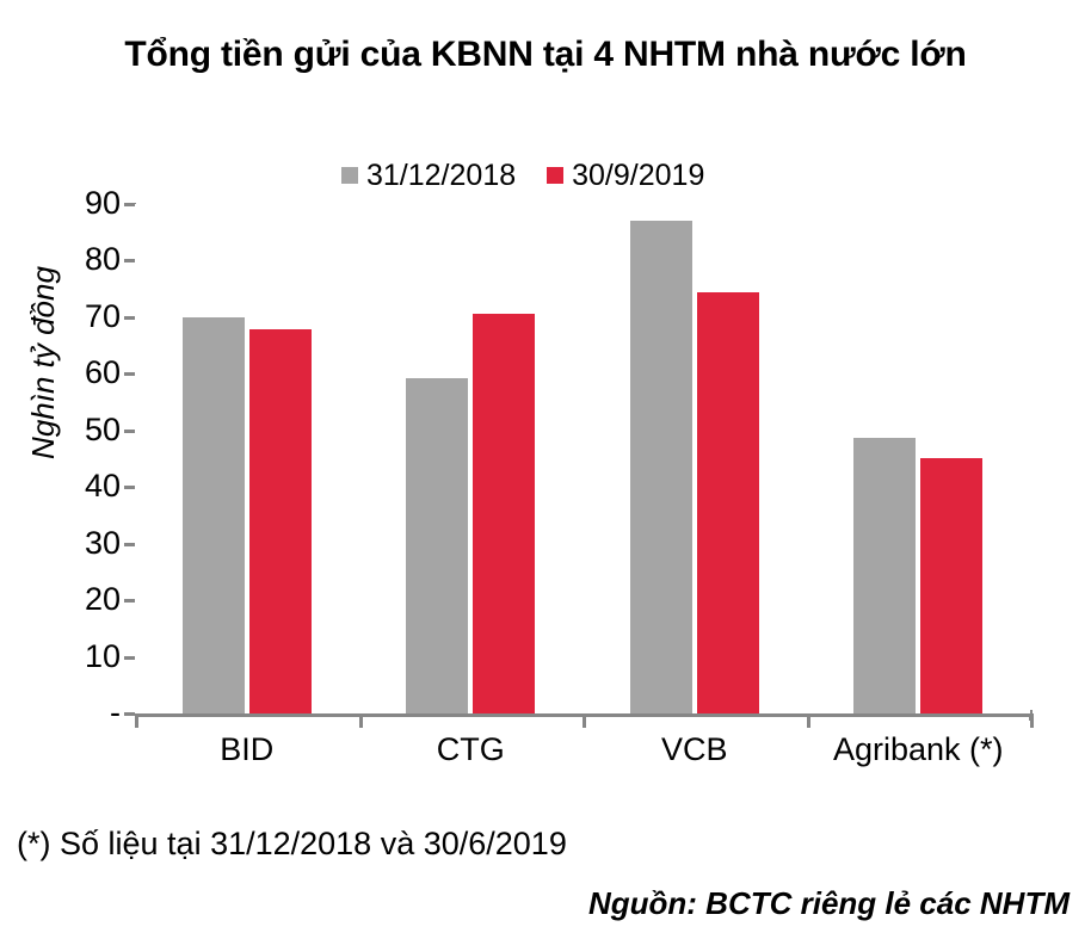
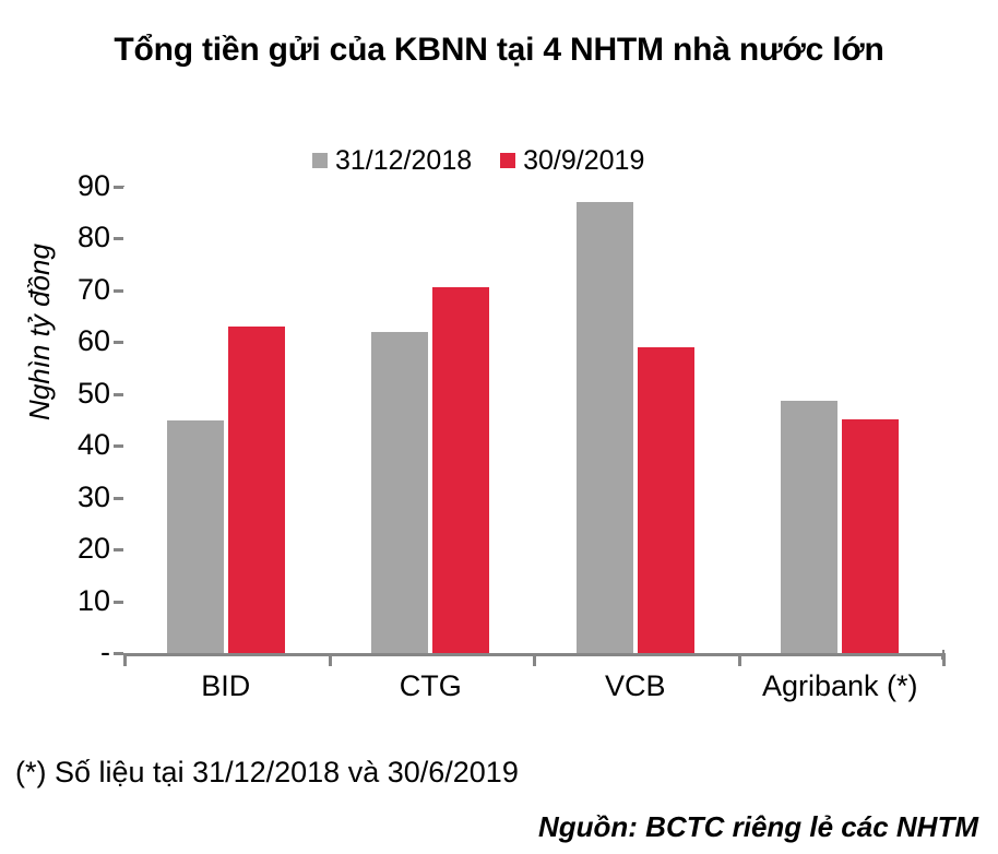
31/12/2018/BID: 70 -> 45
30/9/2019/BID: 68 -> 63
31/12/2018/CTG: 59 -> 62
30/9/2019/VCB: 74 -> 59
